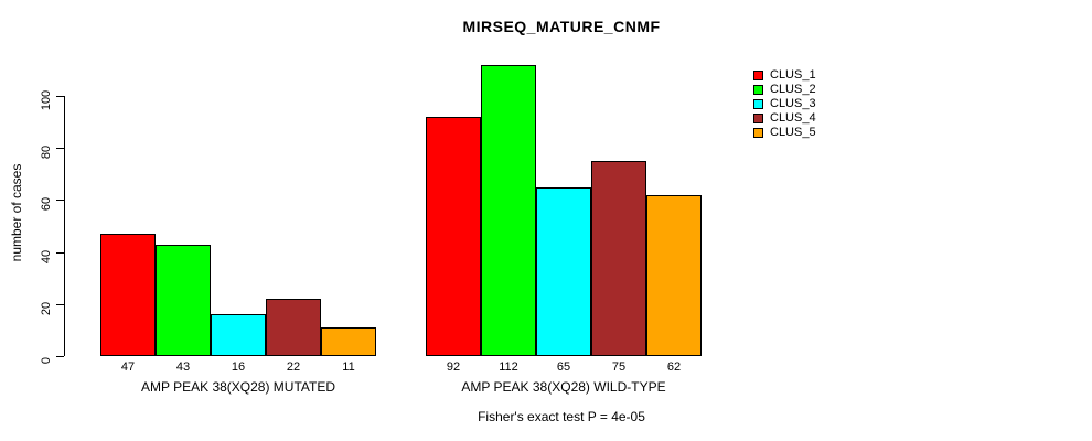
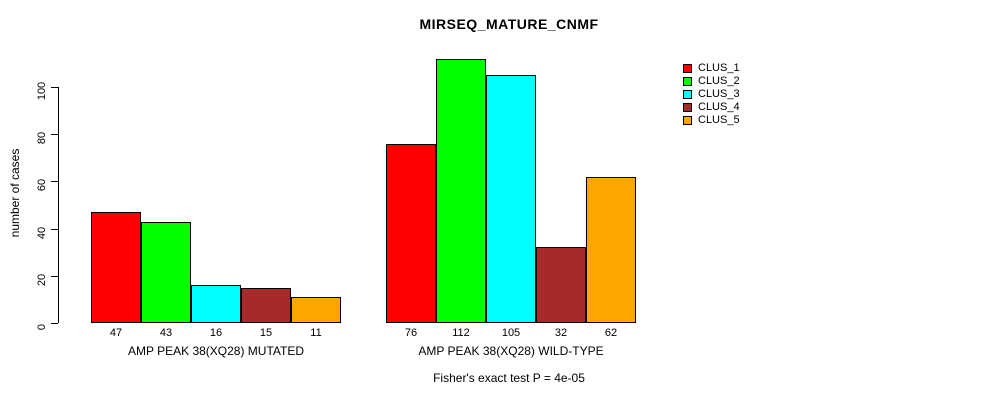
CLUS_4/AMP PEAK 38(XQ28) MUTATED: 22 -> 15
CLUS_1/AMP PEAK 38(XQ28) WILD-TYPE: 92 -> 76
CLUS_3/AMP PEAK 38(XQ28) WILD-TYPE: 65 -> 105
CLUS_4/AMP PEAK 38(XQ28) WILD-TYPE: 75 -> 32
